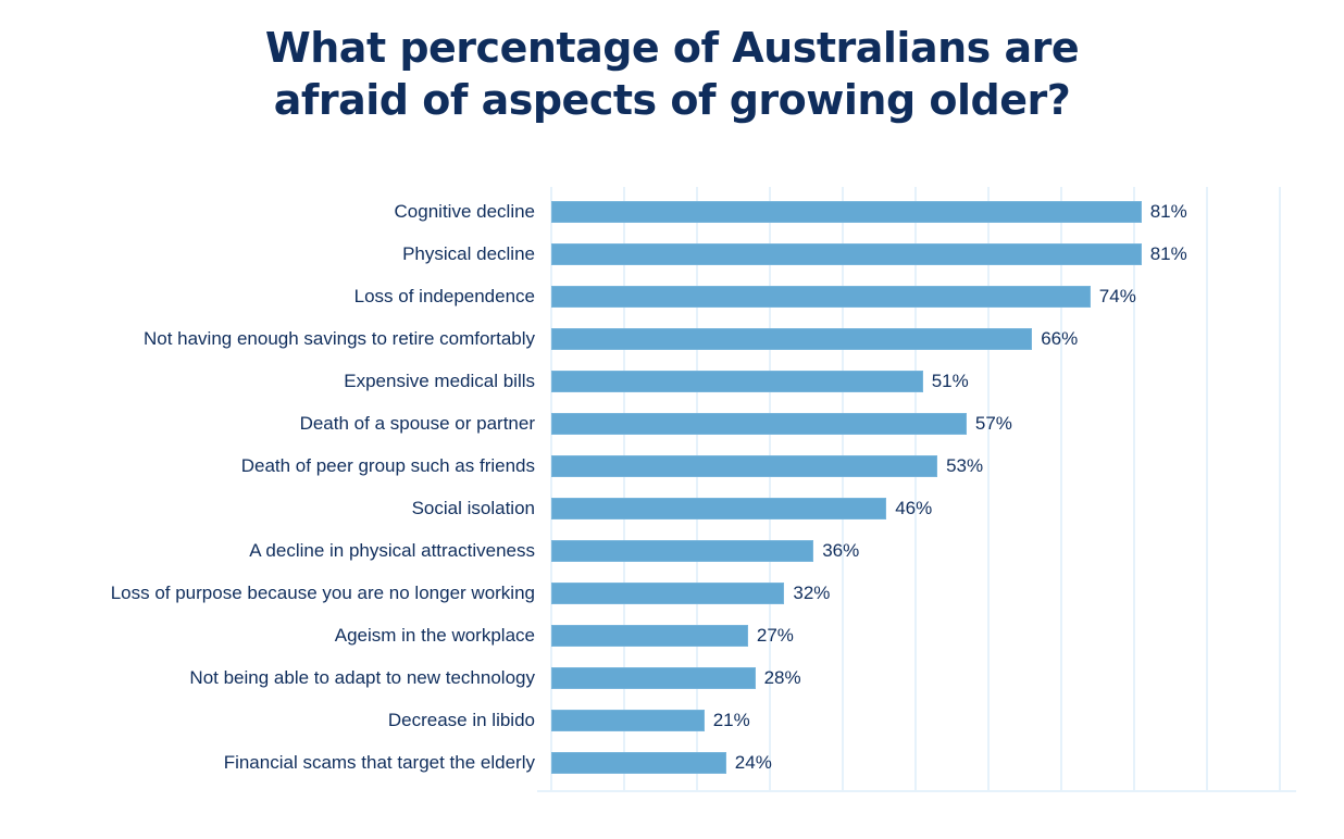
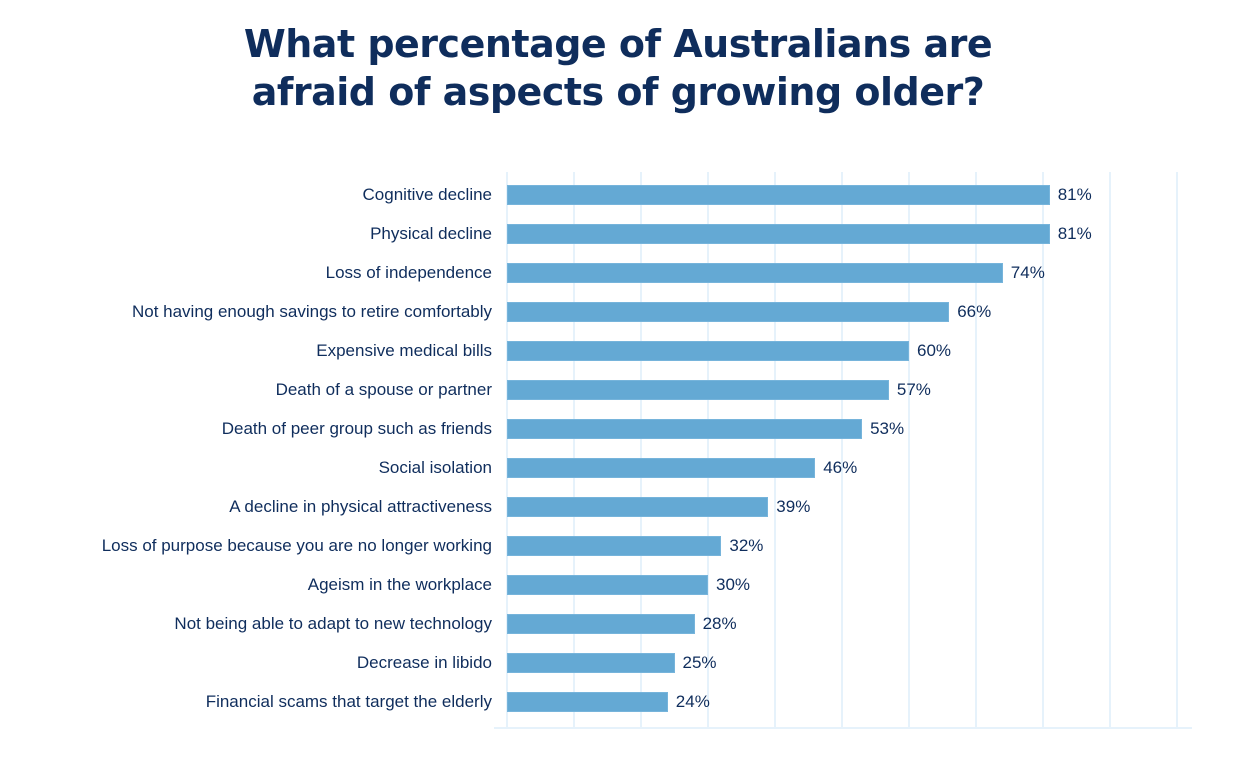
Expensive medical bills: 51% -> 60%
A decline in physical attractiveness: 36% -> 39%
Ageism in the workplace: 27% -> 30%
Decrease in libido: 21% -> 25%
